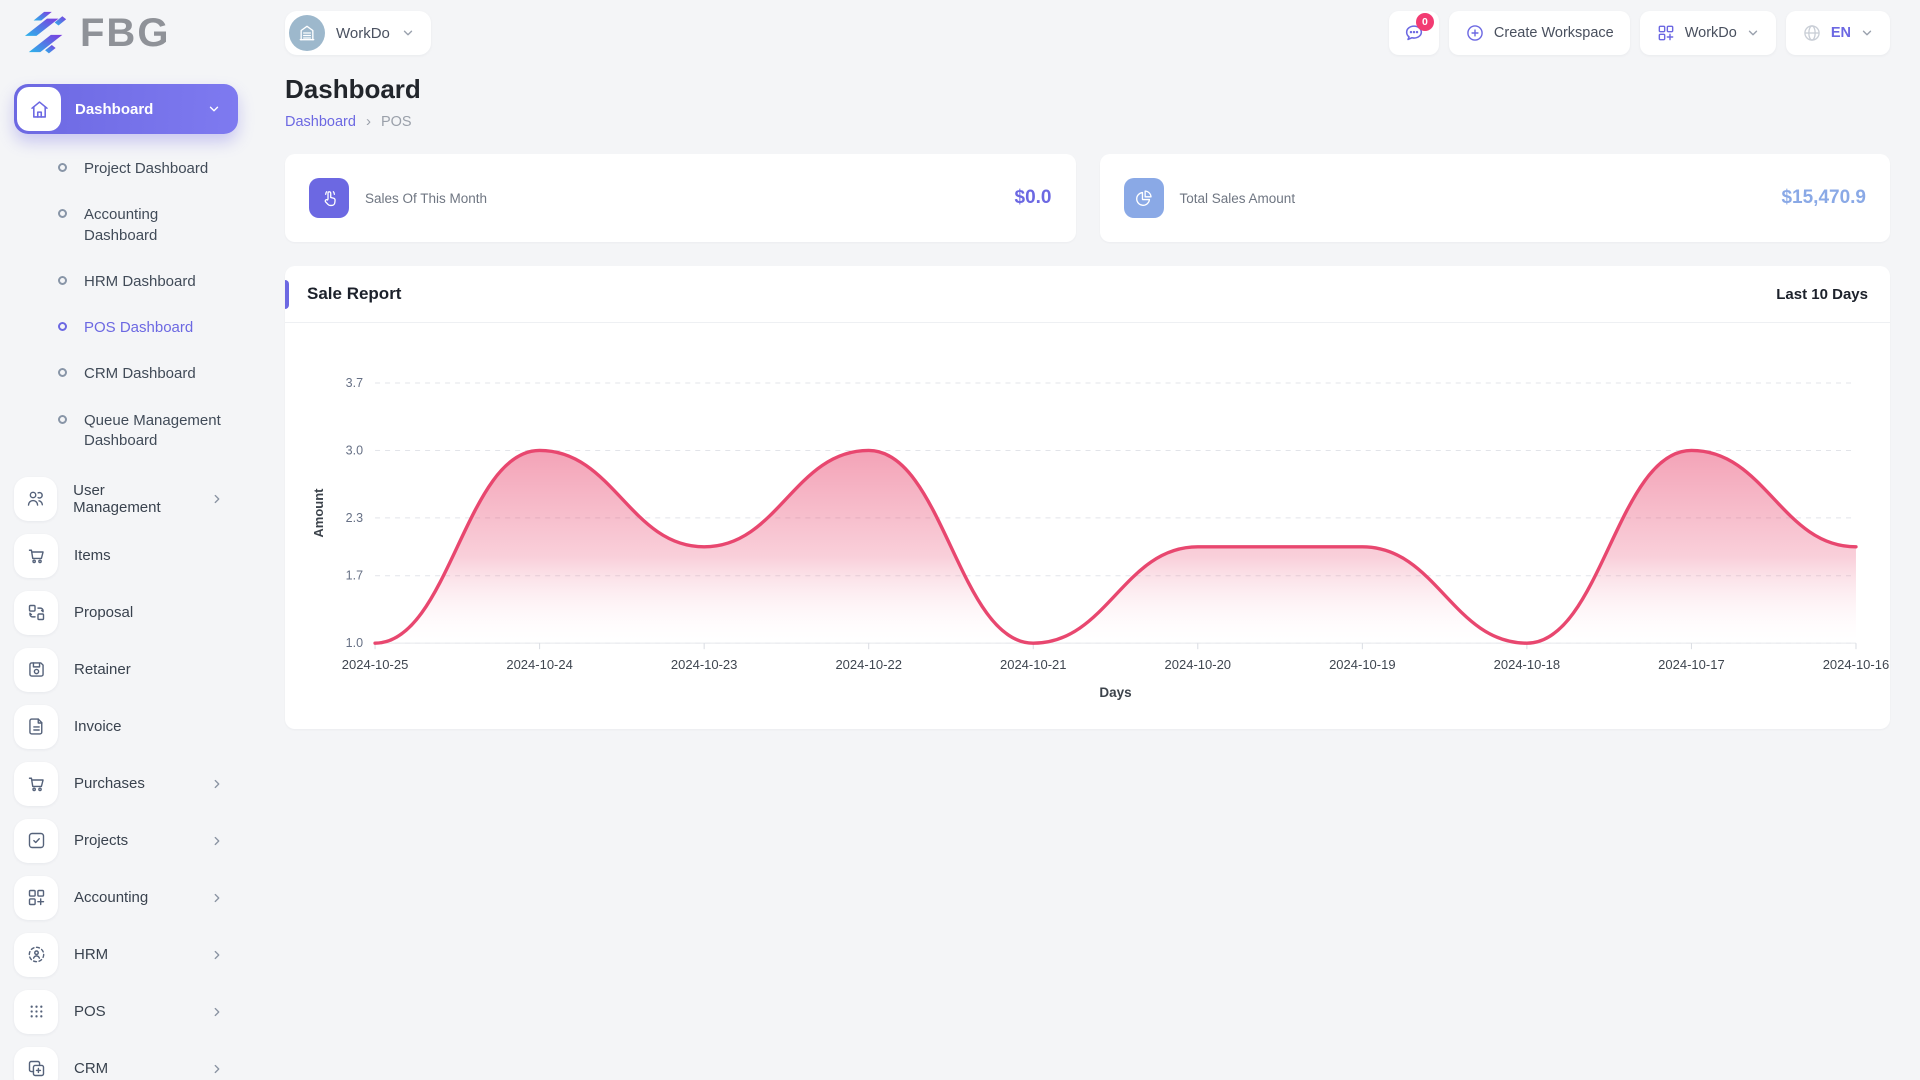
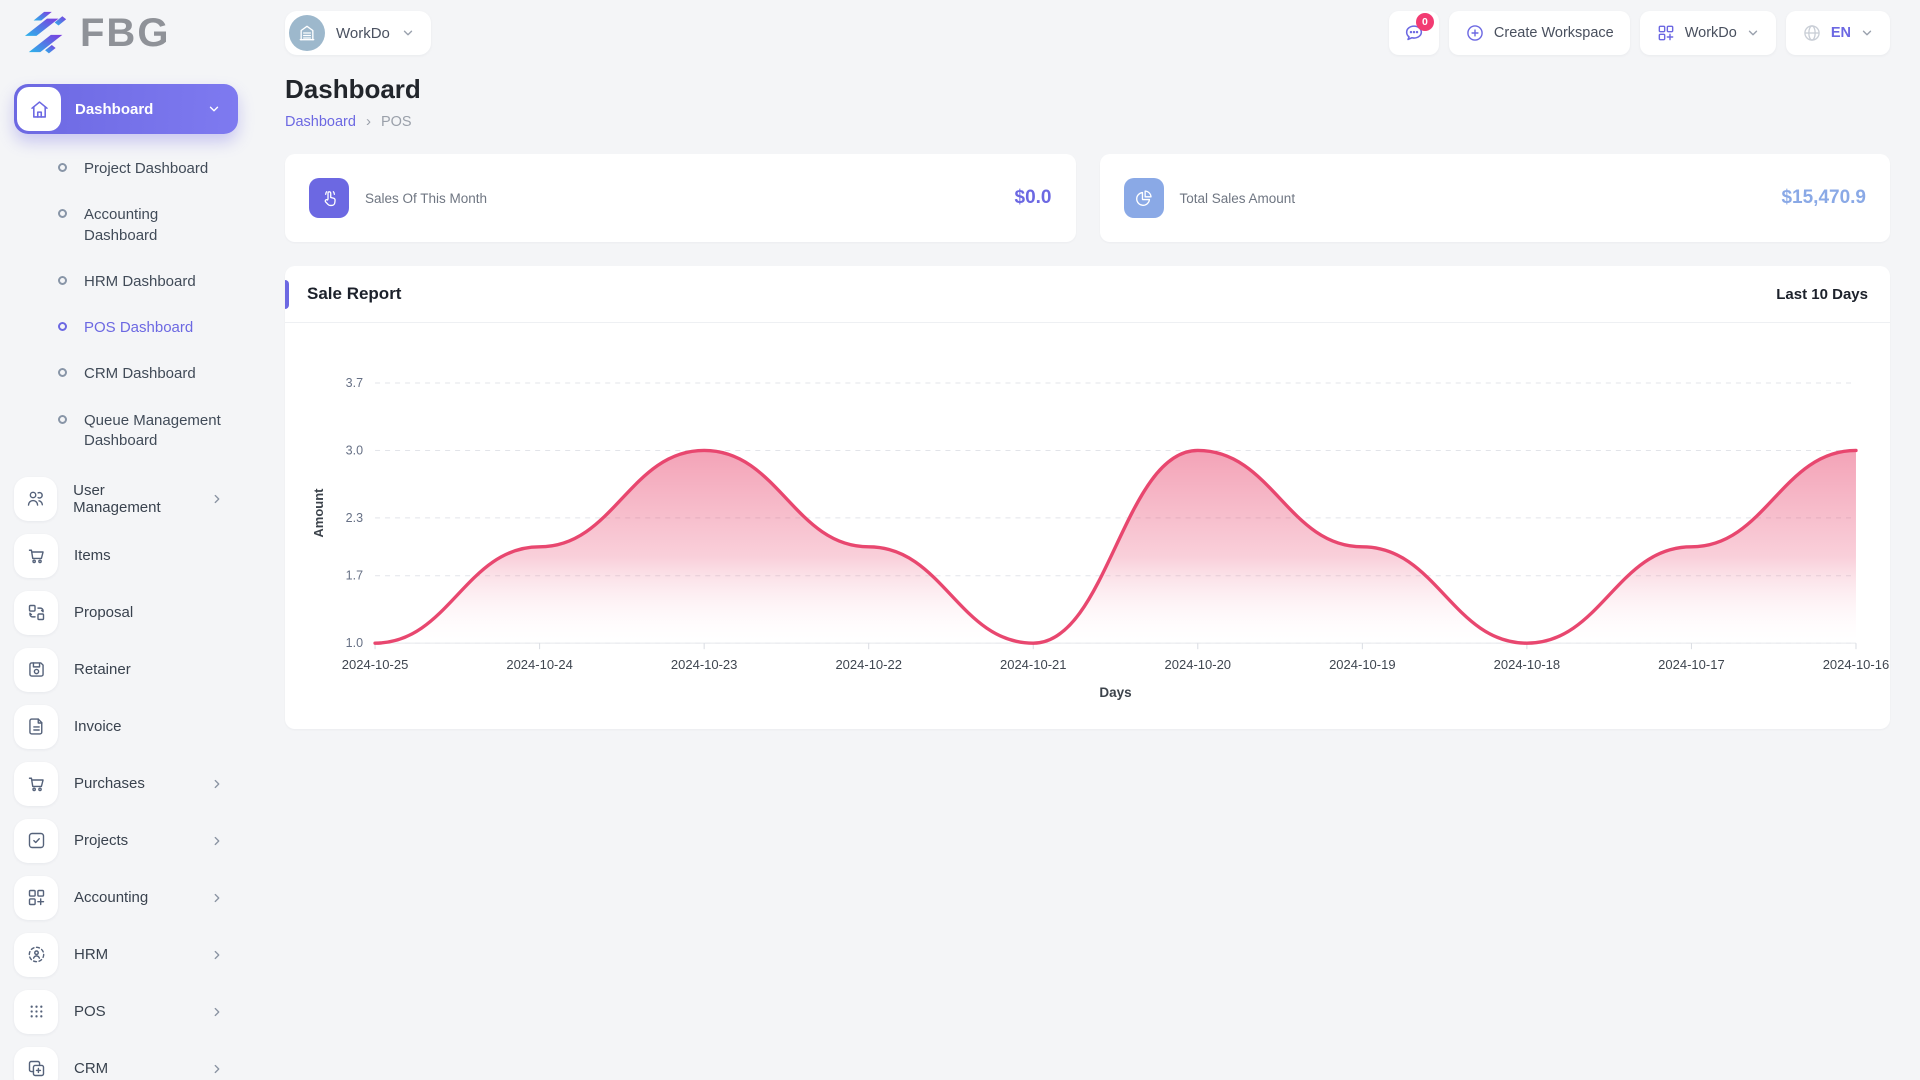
2024-10-24: 3 -> 2
2024-10-23: 2 -> 3
2024-10-22: 3 -> 2
2024-10-20: 2 -> 3
2024-10-17: 3 -> 2
2024-10-16: 2 -> 3
